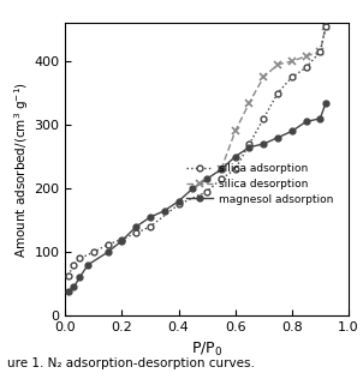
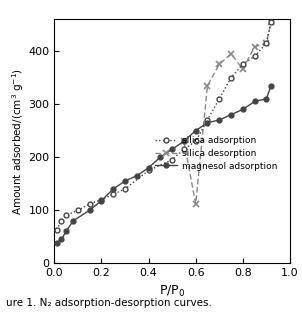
silica desorption/0.6: 290 -> 112
silica desorption/0.8: 400 -> 366
